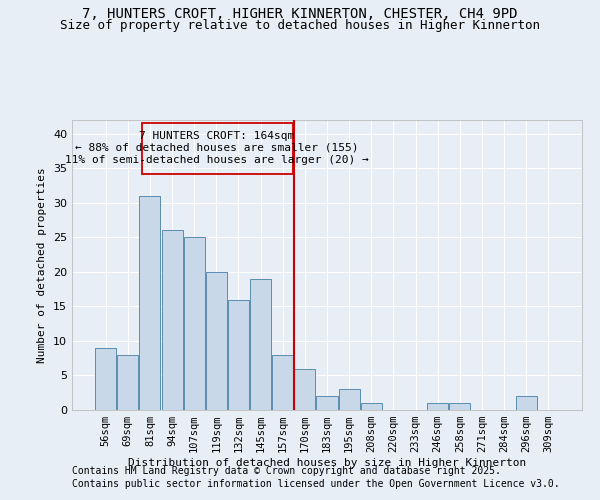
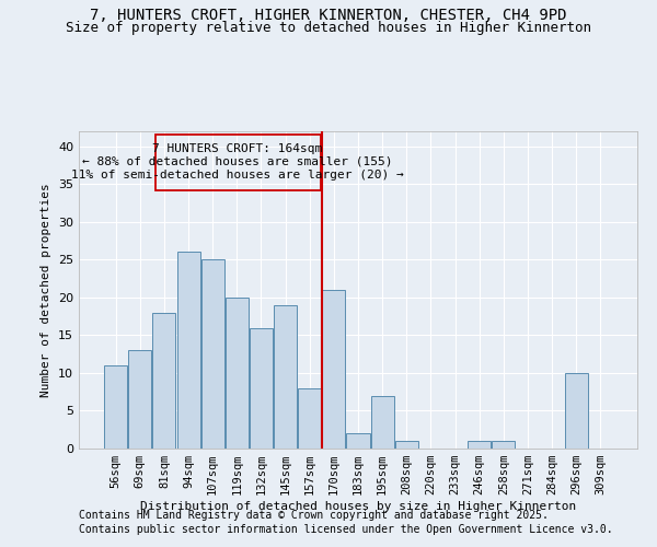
56sqm: 9 -> 11
69sqm: 8 -> 13
81sqm: 31 -> 18
170sqm: 6 -> 21
195sqm: 3 -> 7
296sqm: 2 -> 10
